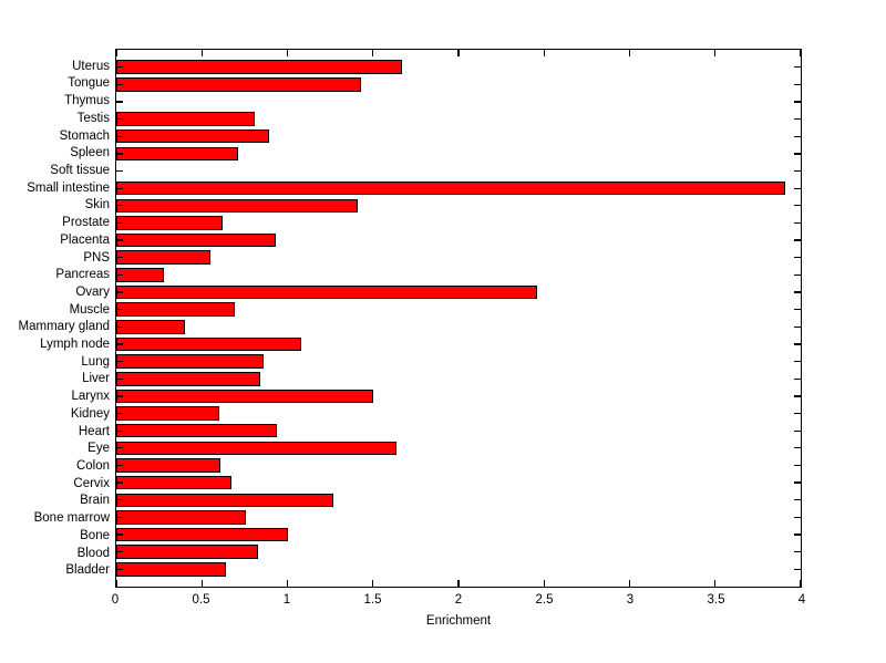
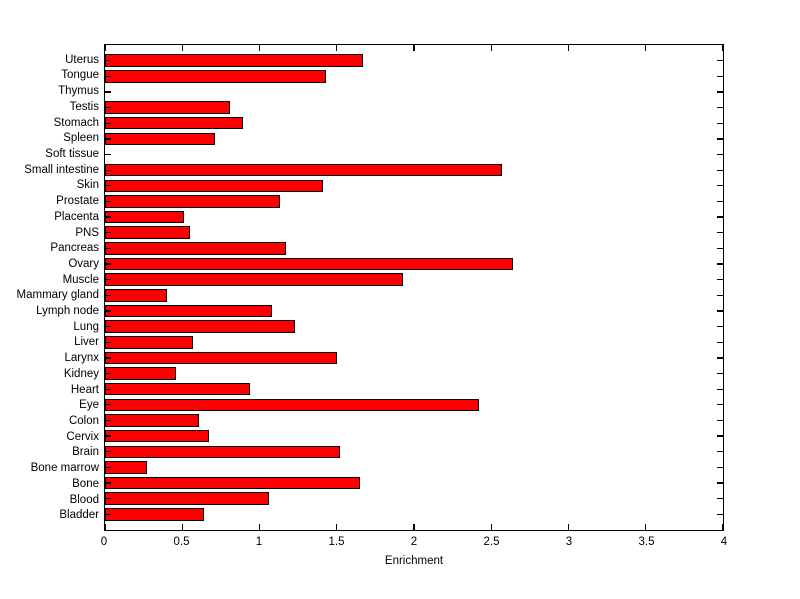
Small intestine: 3.91 -> 2.57
Prostate: 0.62 -> 1.13
Placenta: 0.93 -> 0.51
Pancreas: 0.28 -> 1.17
Ovary: 2.46 -> 2.64
Muscle: 0.69 -> 1.93
Lung: 0.86 -> 1.23
Liver: 0.84 -> 0.57
Kidney: 0.60 -> 0.46
Eye: 1.64 -> 2.42
Brain: 1.27 -> 1.52
Bone marrow: 0.76 -> 0.27
Bone: 1.00 -> 1.65
Blood: 0.83 -> 1.06
